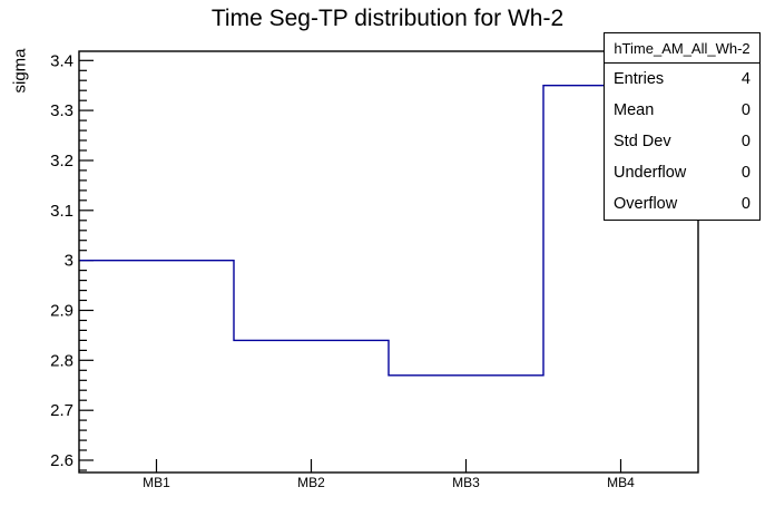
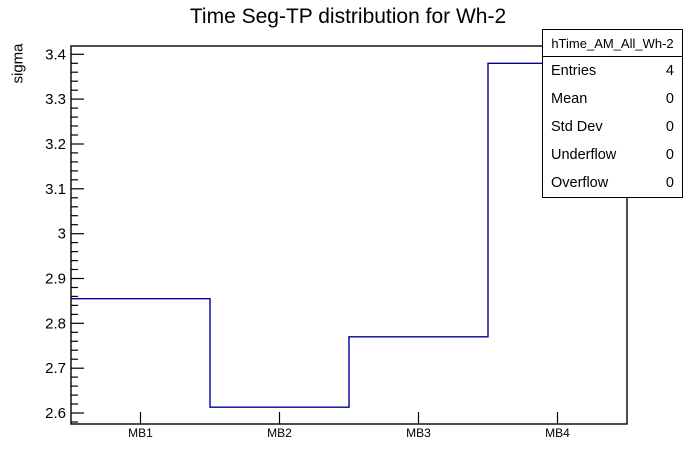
MB1: 3.00 -> 2.85
MB2: 2.84 -> 2.61
MB4: 3.35 -> 3.38
